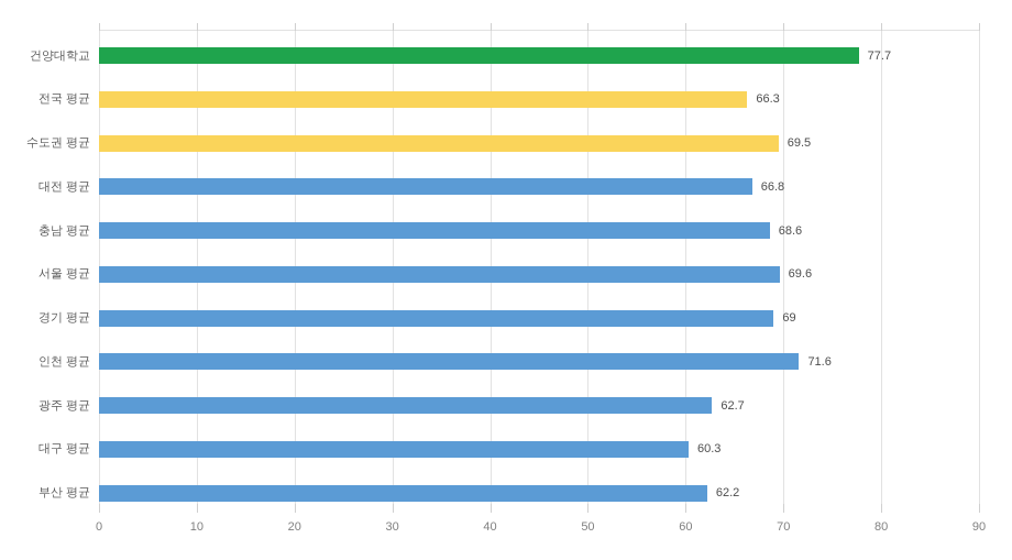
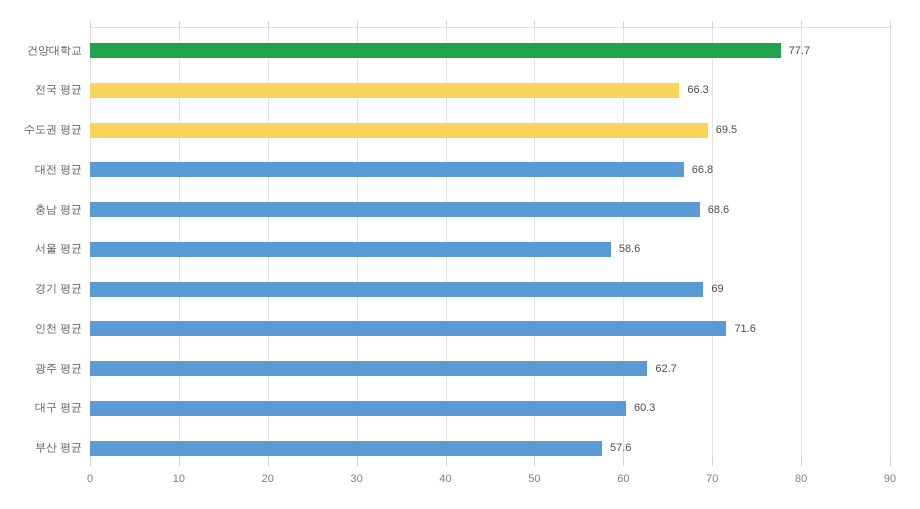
서울 평균: 69.6 -> 58.6
부산 평균: 62.2 -> 57.6
